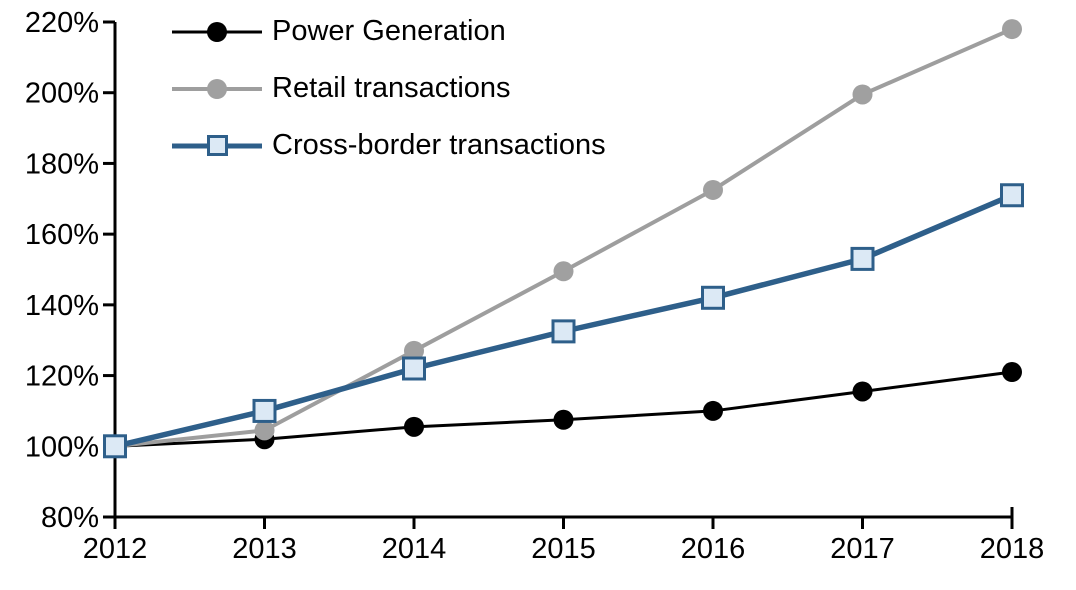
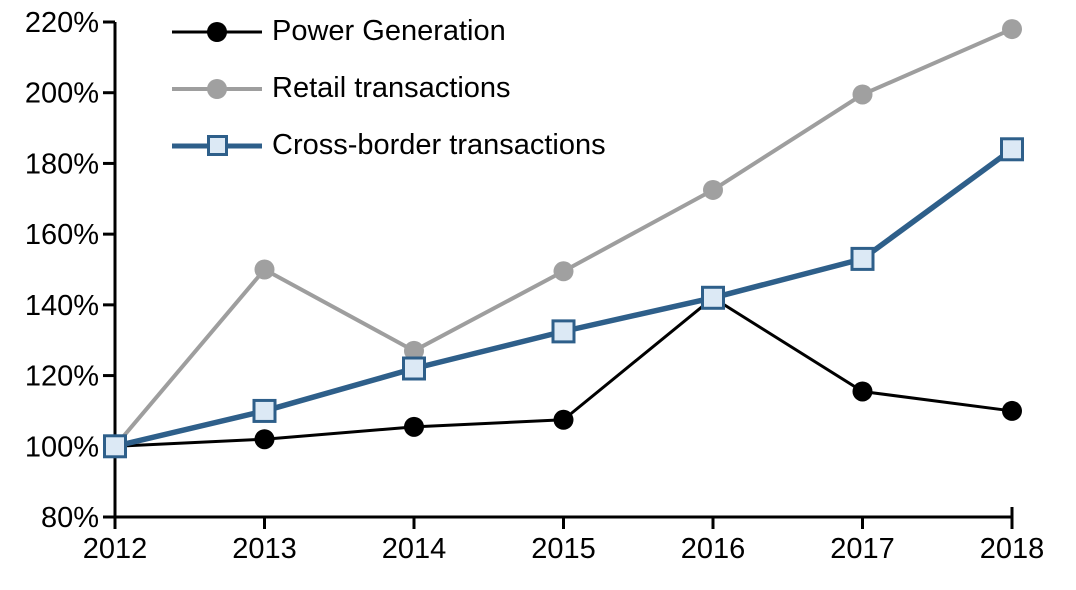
Retail transactions/2013: 104% -> 150%
Power Generation/2016: 110% -> 142%
Power Generation/2018: 121% -> 110%
Cross-border transactions/2018: 171% -> 184%
